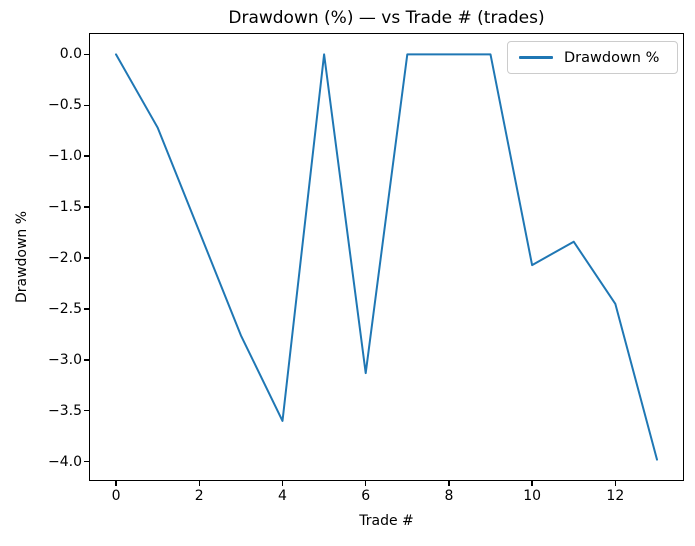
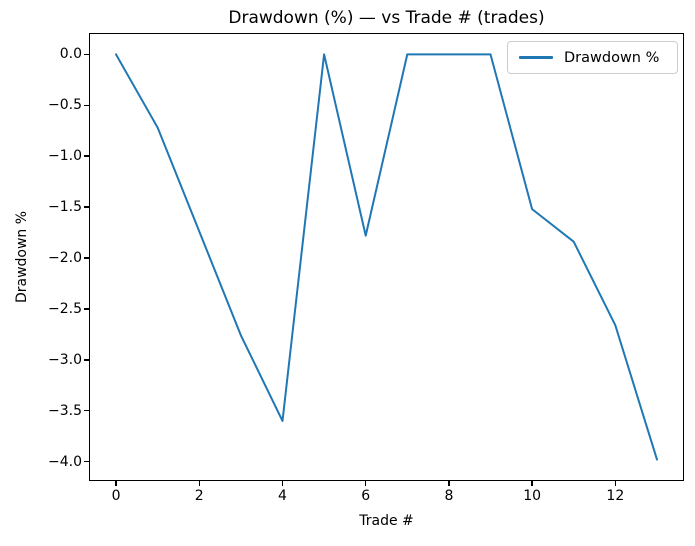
6: -3.13 -> -1.78
10: -2.07 -> -1.52
12: -2.45 -> -2.66
